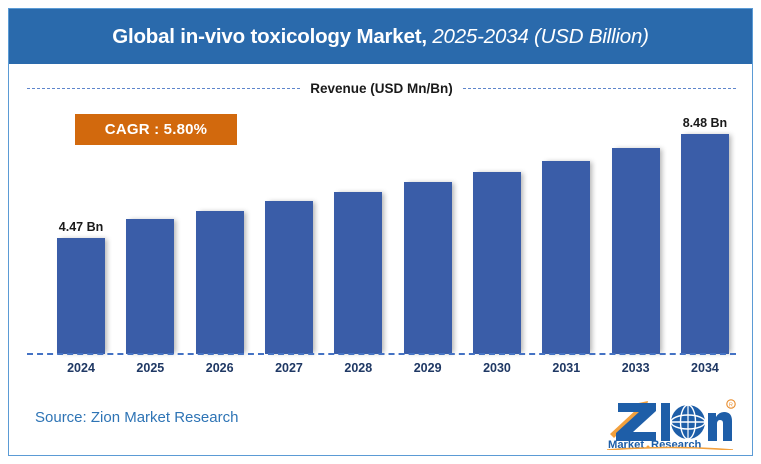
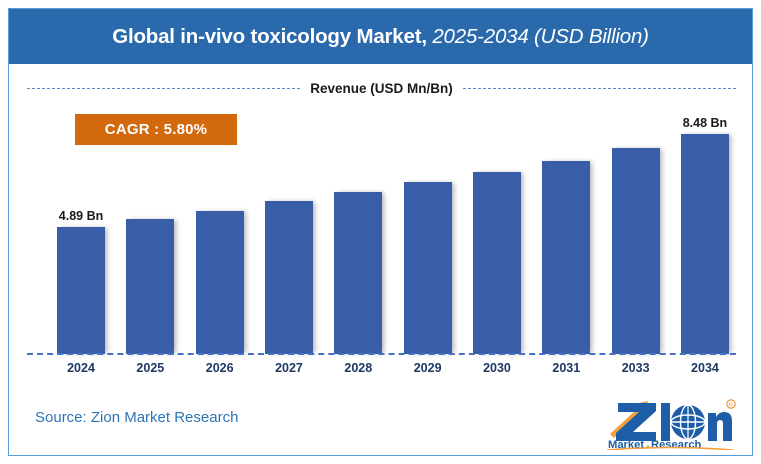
2024: 4.47 -> 4.89
